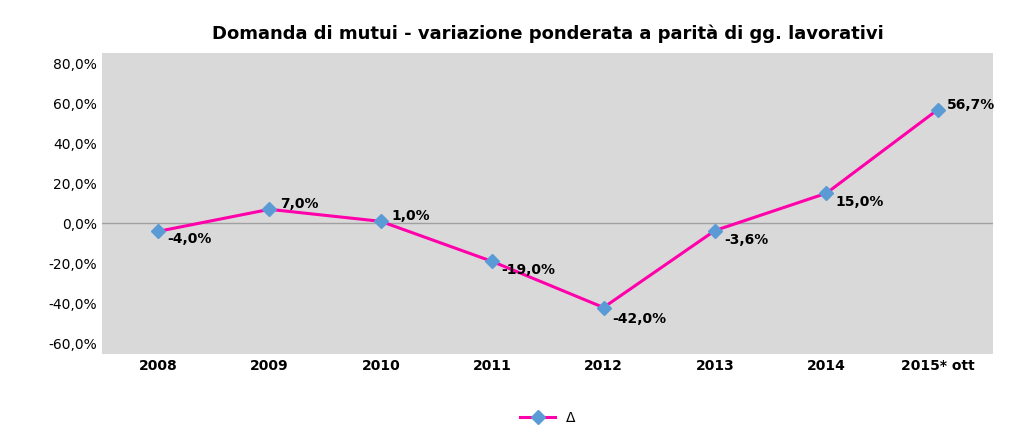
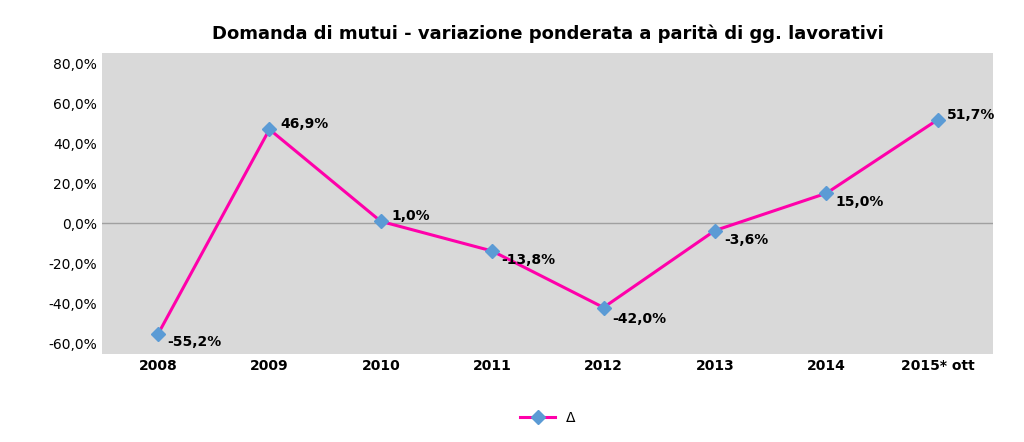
2008: -4,0% -> -55,2%
2009: 7,0% -> 46,9%
2011: -19,0% -> -13,8%
2015* ott: 56,7% -> 51,7%
